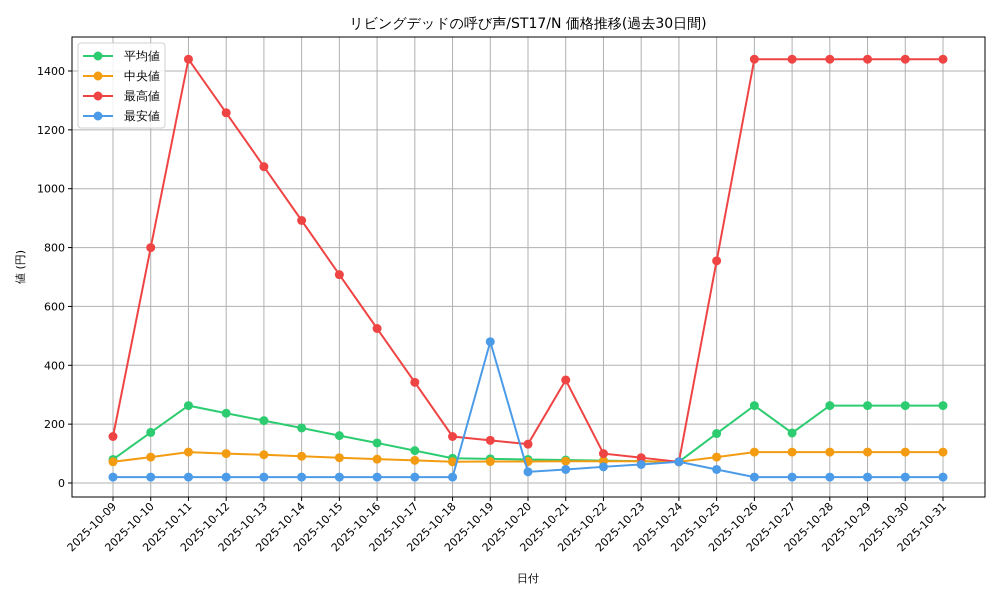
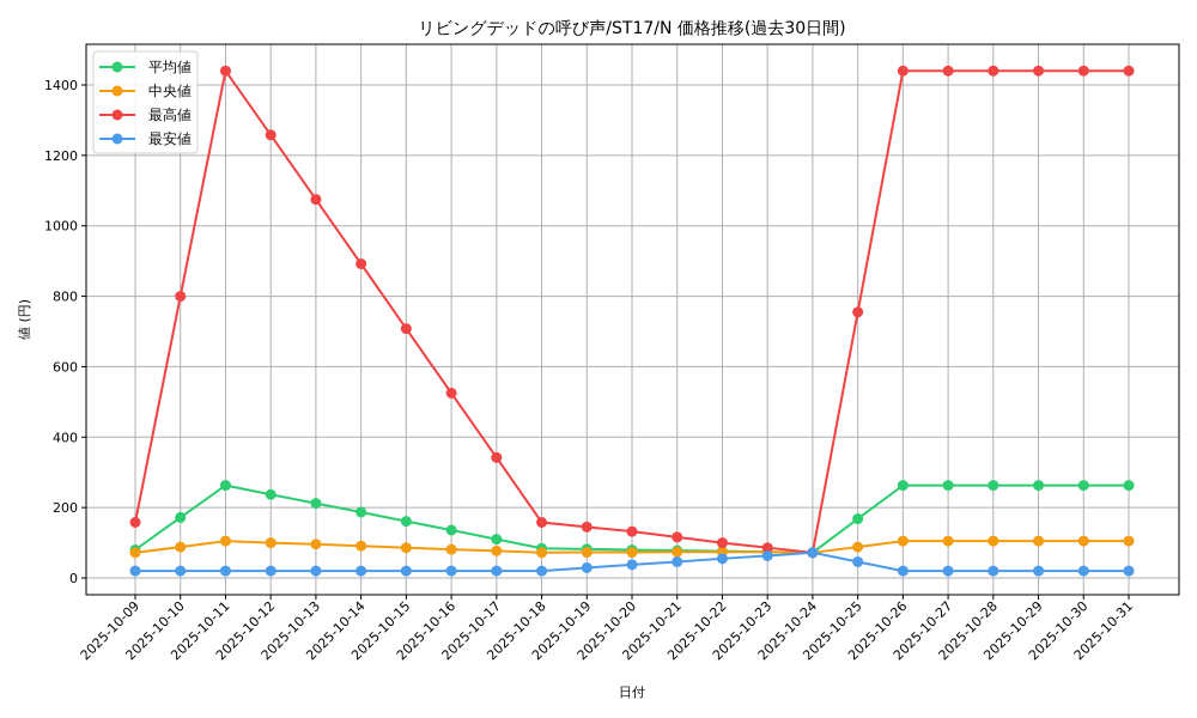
最安値/2025-10-19: 480 -> 30
最高値/2025-10-21: 350 -> 120
平均値/2025-10-27: 170 -> 260
